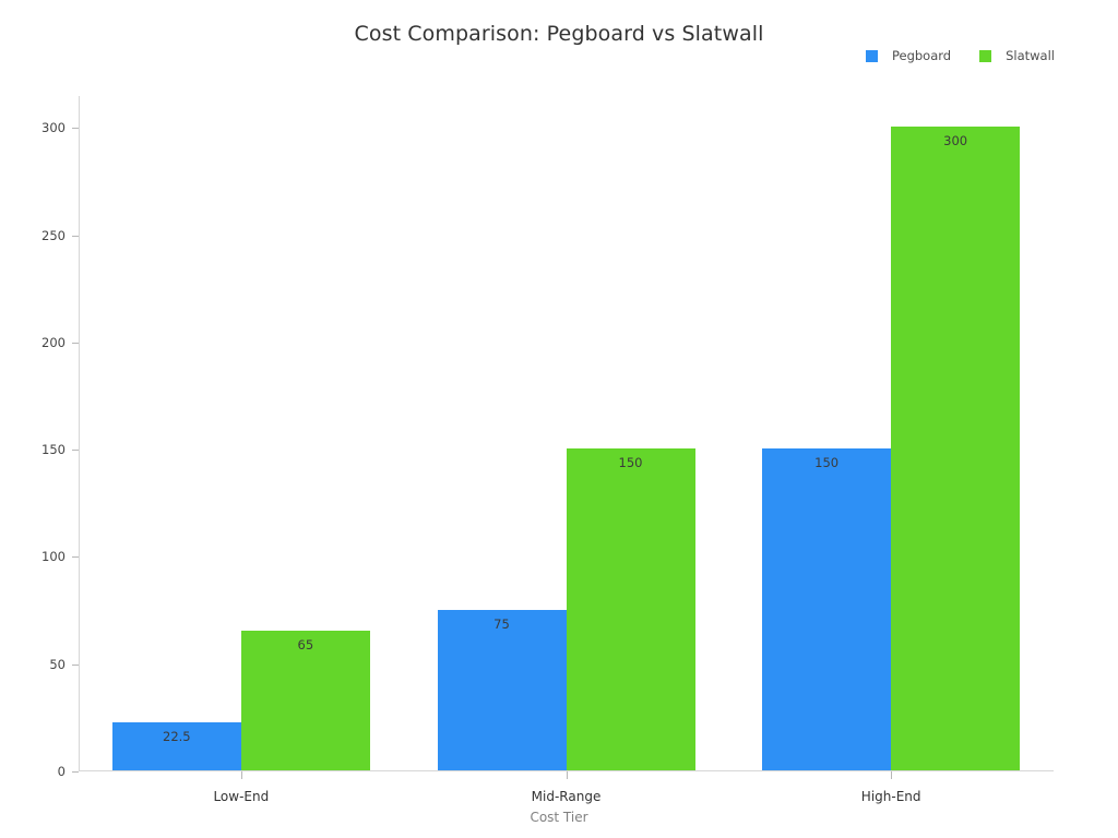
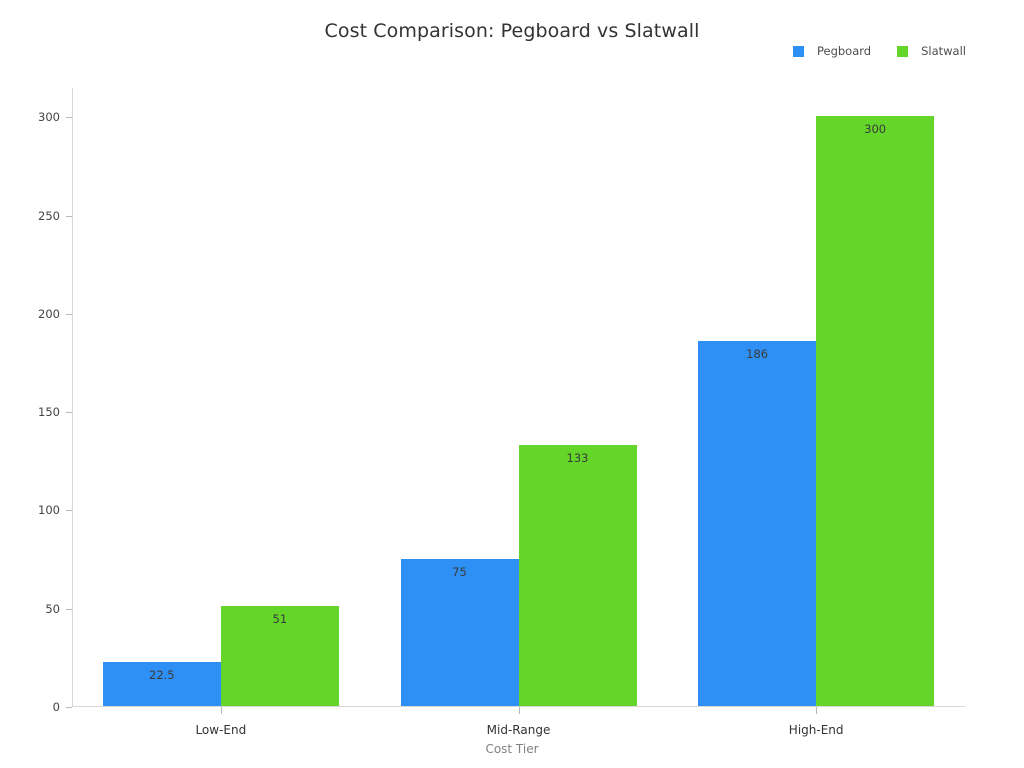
Slatwall/Low-End: 65 -> 51
Slatwall/Mid-Range: 150 -> 133
Pegboard/High-End: 150 -> 186
